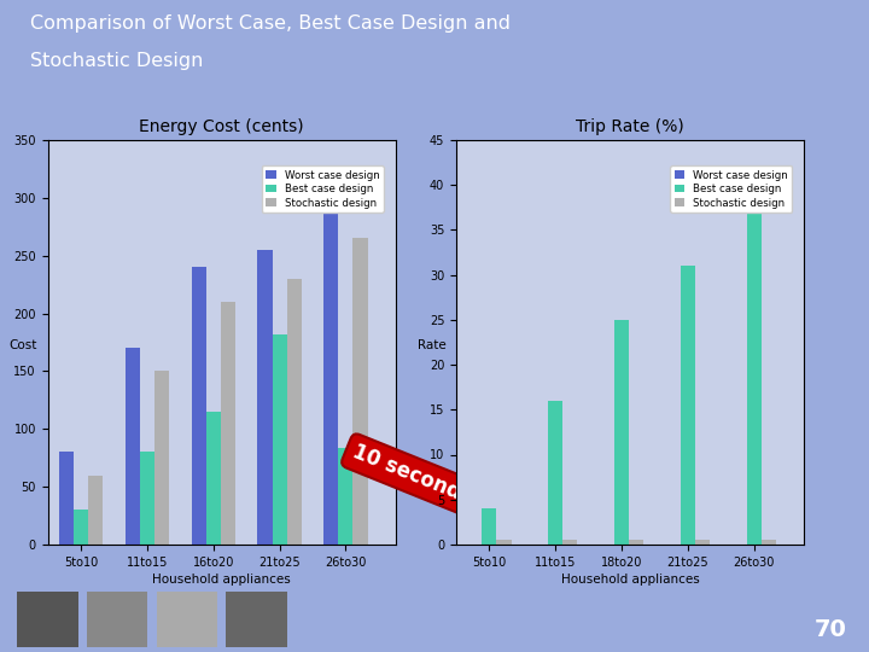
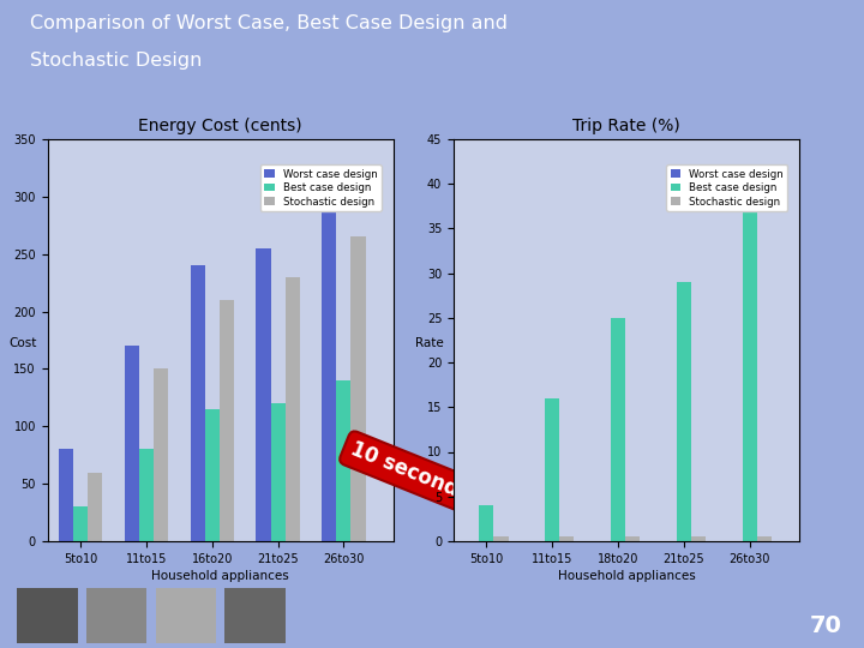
Energy Cost (cents)/Best case design/21to25: 182 -> 120
Energy Cost (cents)/Best case design/26to30: 84 -> 140
Trip Rate (%)/Best case design/21to25: 31 -> 29
